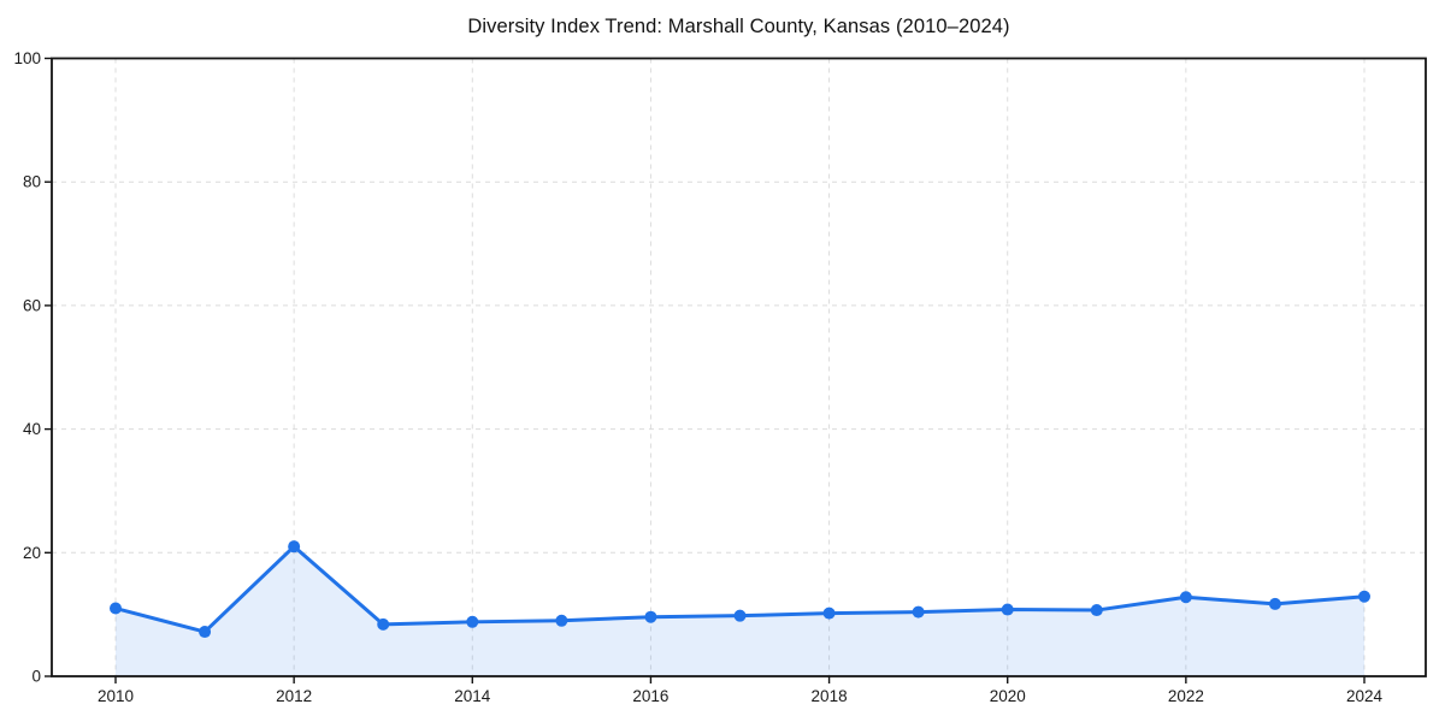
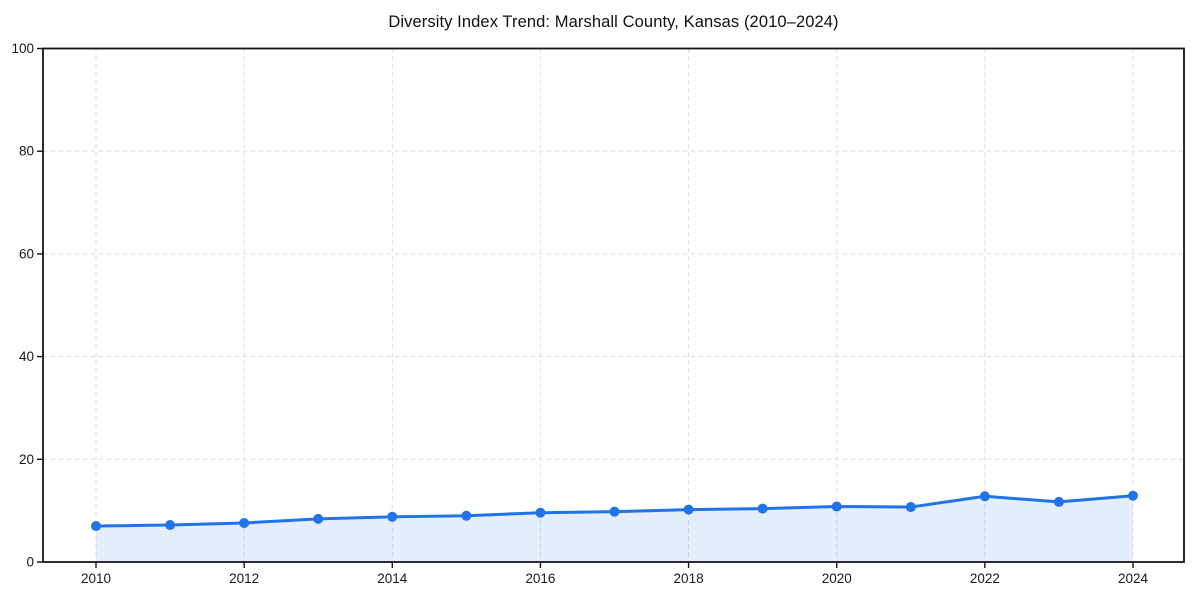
2010: 11 -> 7
2012: 21 -> 8
